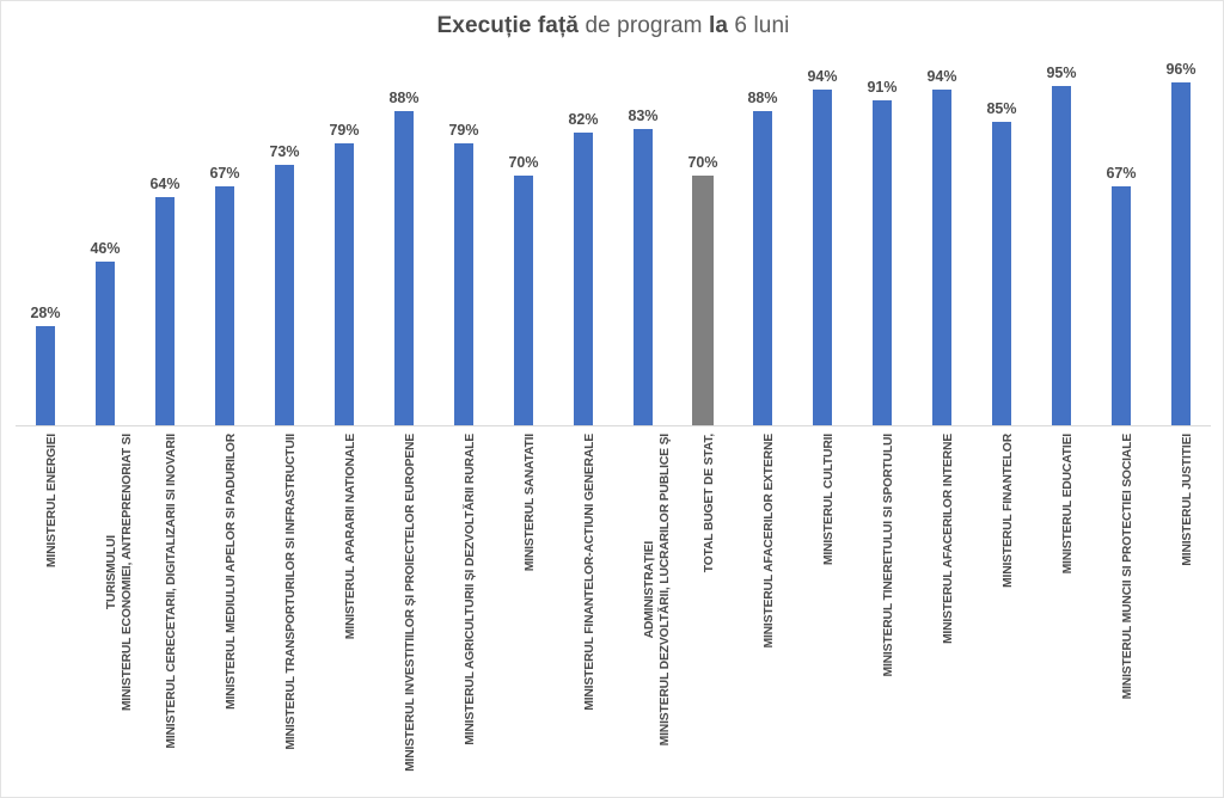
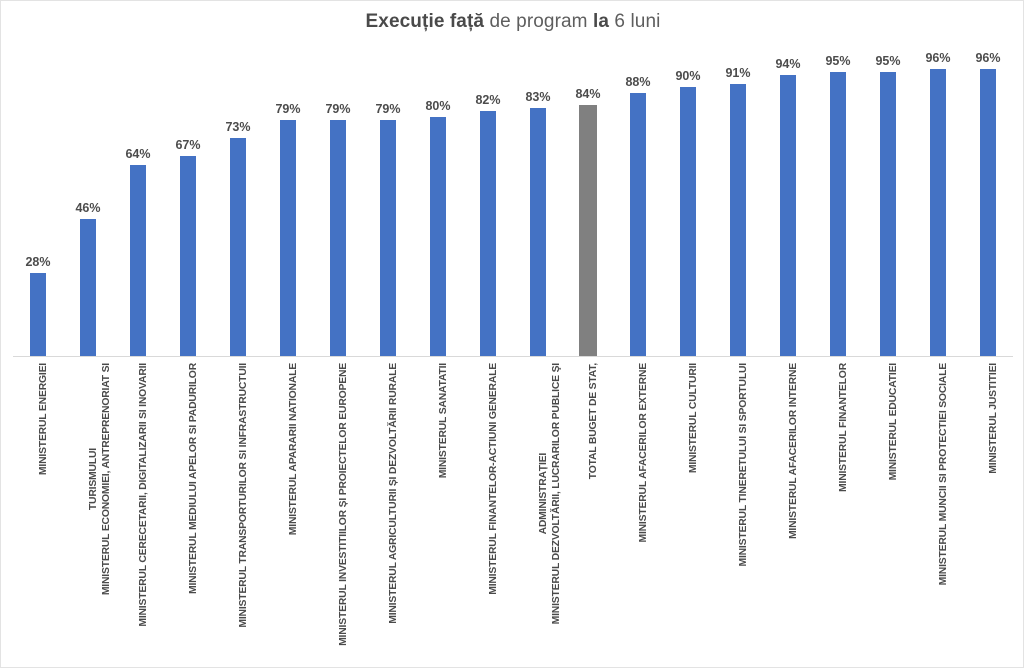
MINISTERUL INVESTITIILOR ȘI PROIECTELOR EUROPENE: 88% -> 79%
MINISTERUL SANATATII: 70% -> 80%
TOTAL BUGET DE STAT,: 70% -> 84%
MINISTERUL CULTURII: 94% -> 90%
MINISTERUL FINANTELOR: 85% -> 95%
MINISTERUL MUNCII SI PROTECTIEI SOCIALE: 67% -> 96%
